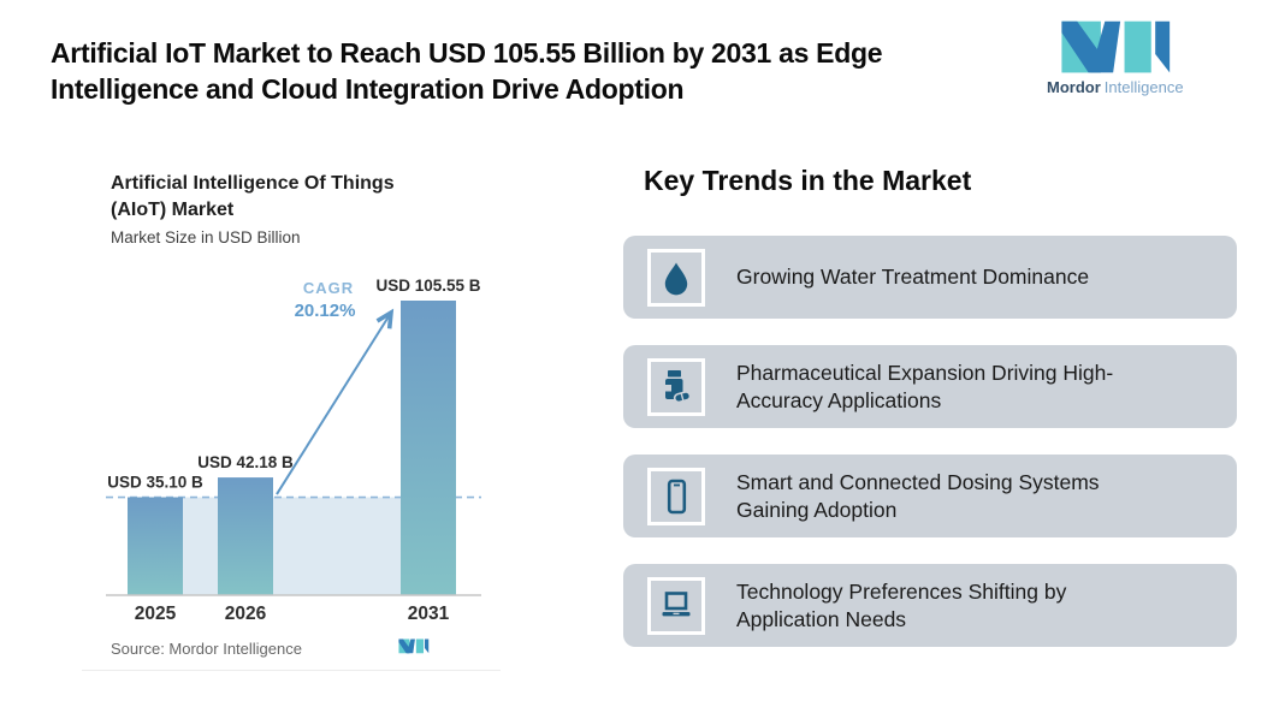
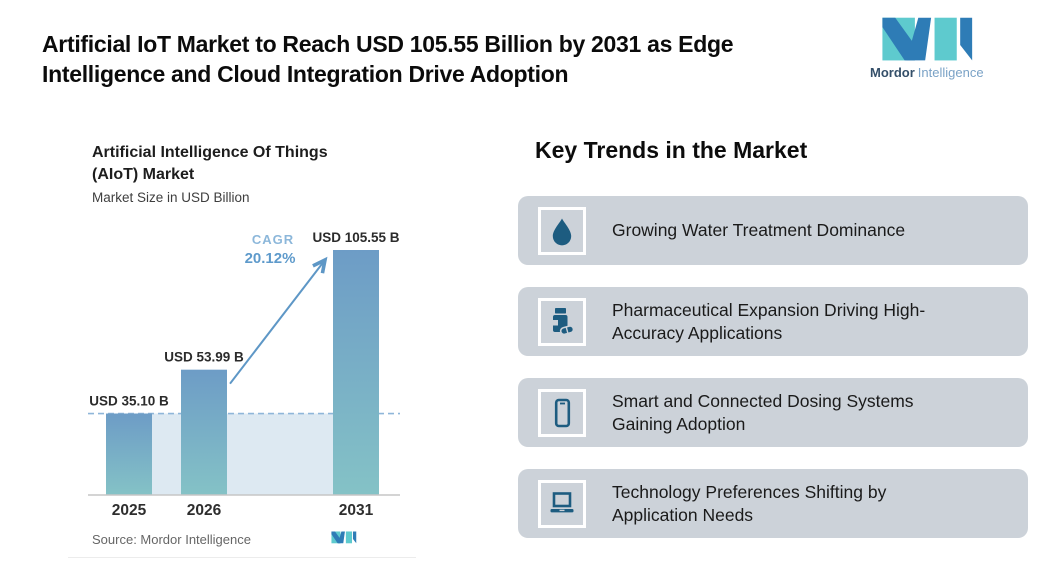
2026: 42.18 -> 53.99
